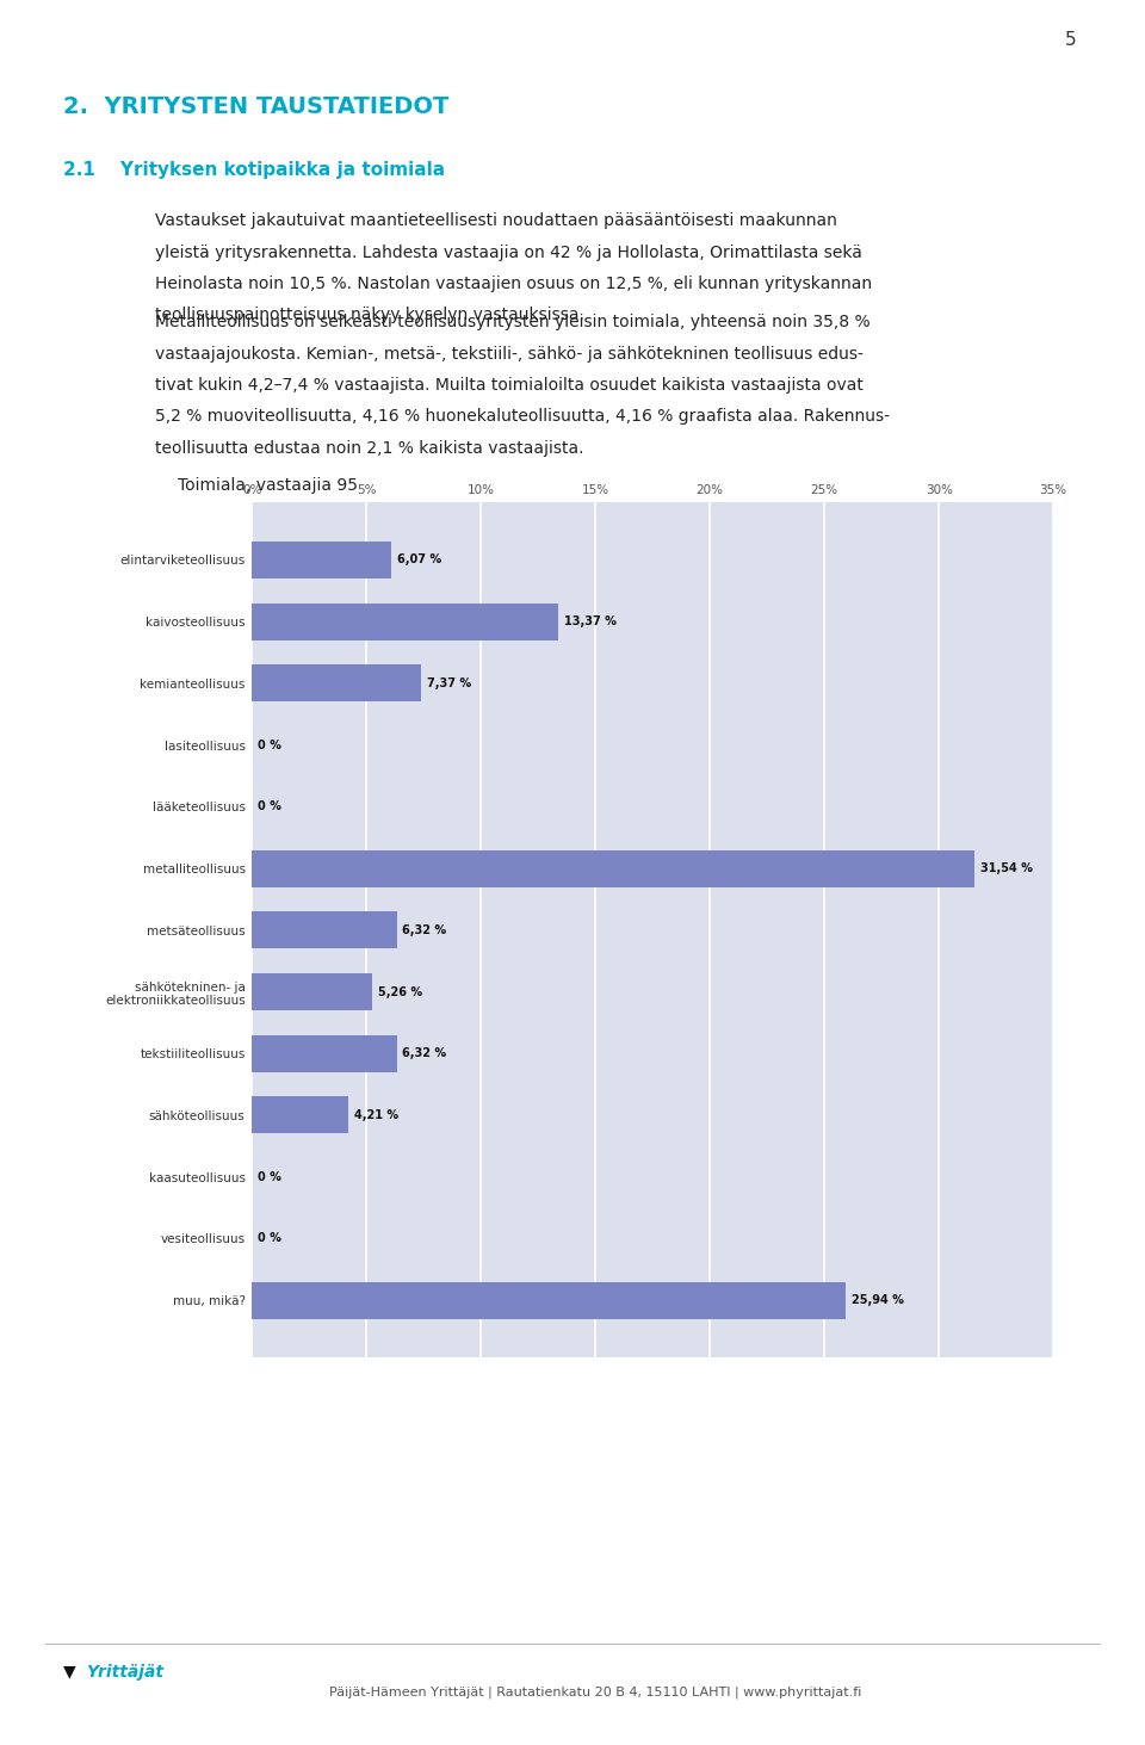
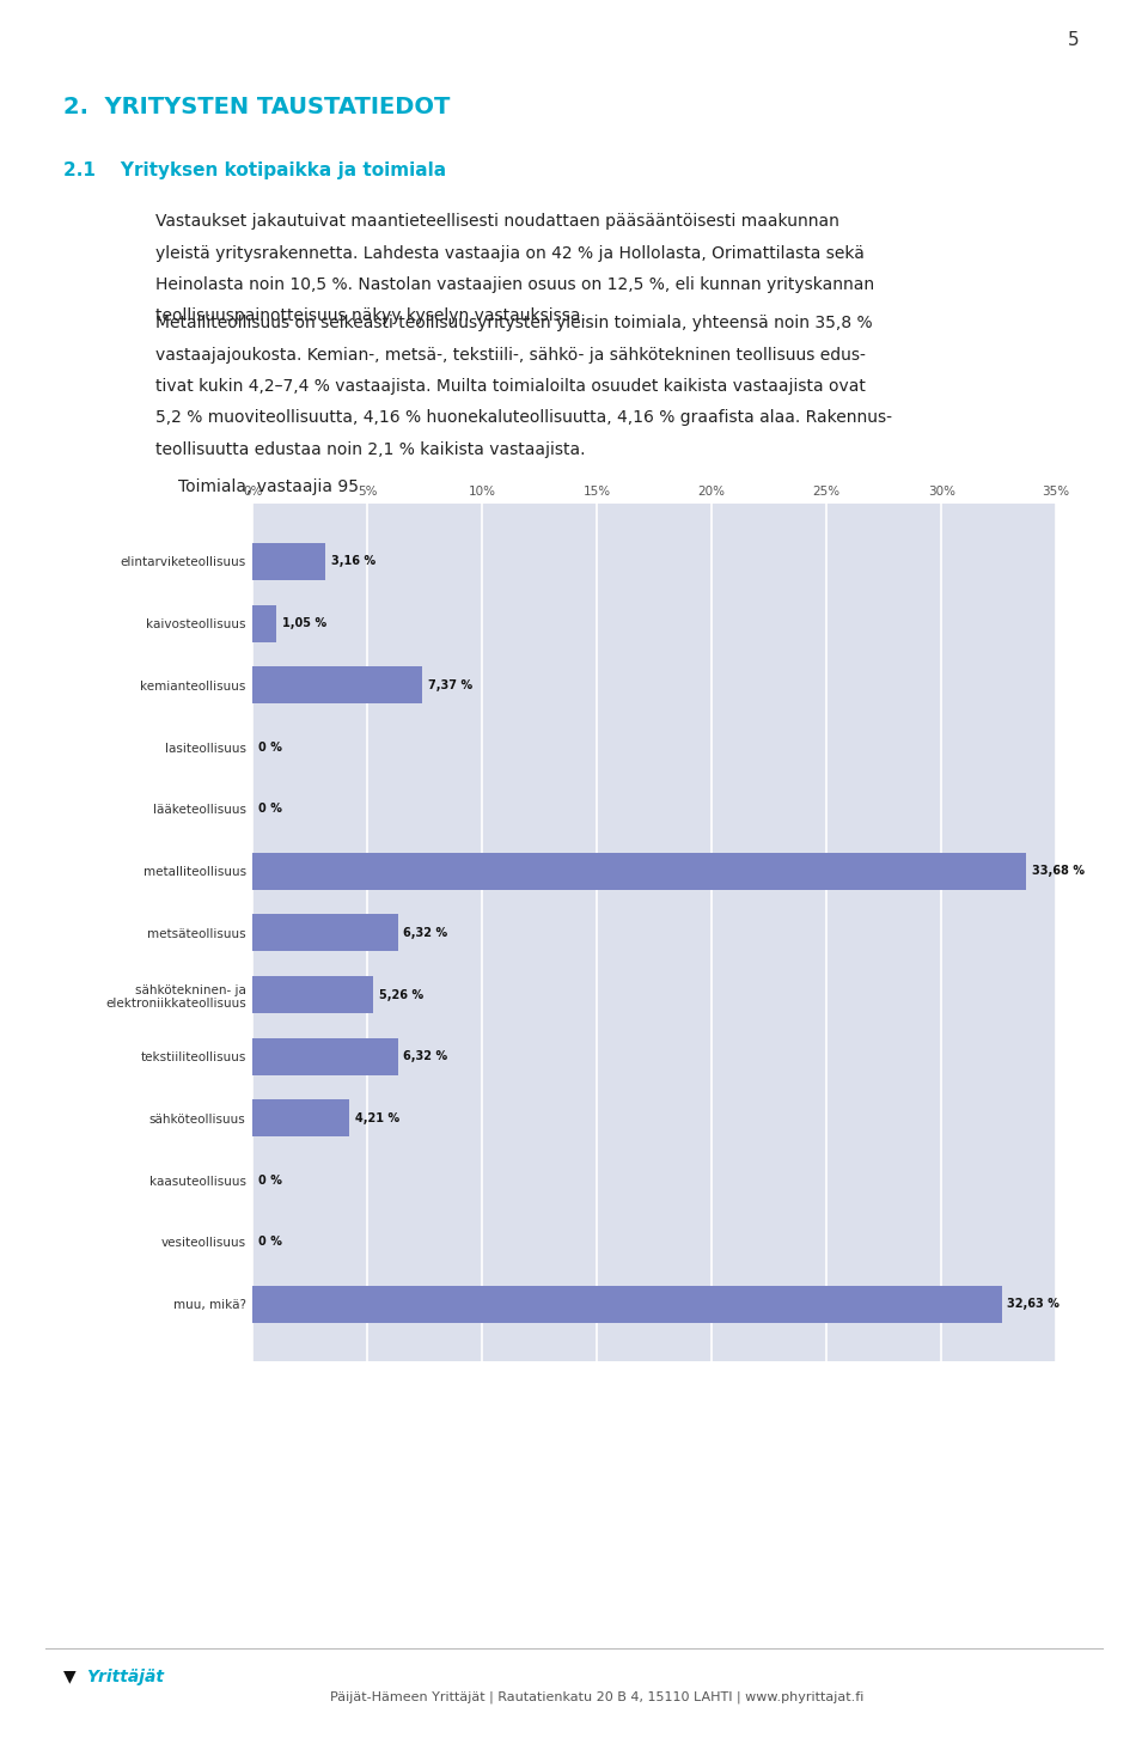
elintarviketeollisuus: 6,07 -> 3,16
kaivosteollisuus: 13,37 -> 1,05
metalliteollisuus: 31,54 -> 33,68
muu, mikä?: 25,94 -> 32,63
